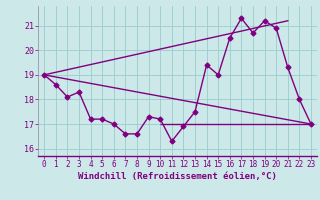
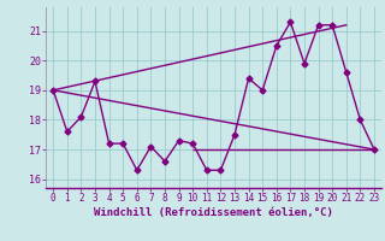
1: 18.6 -> 17.6
3: 18.3 -> 19.3
6: 17.0 -> 16.3
7: 16.6 -> 17.1
12: 16.9 -> 16.3
18: 20.7 -> 19.9
20: 20.9 -> 21.2
21: 19.3 -> 19.6
